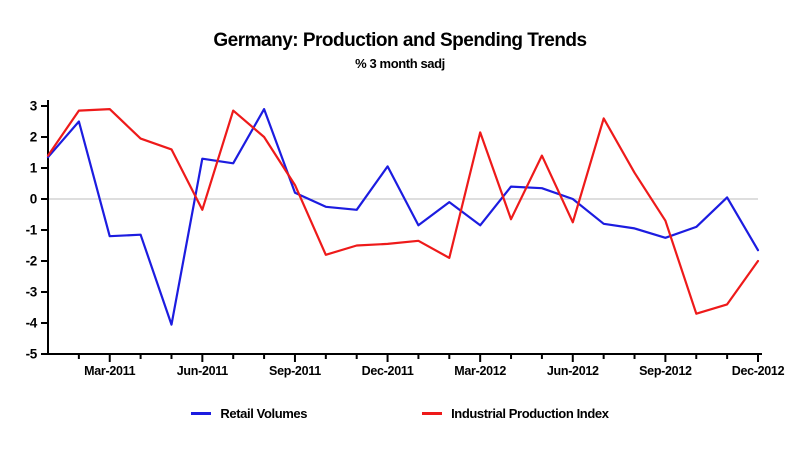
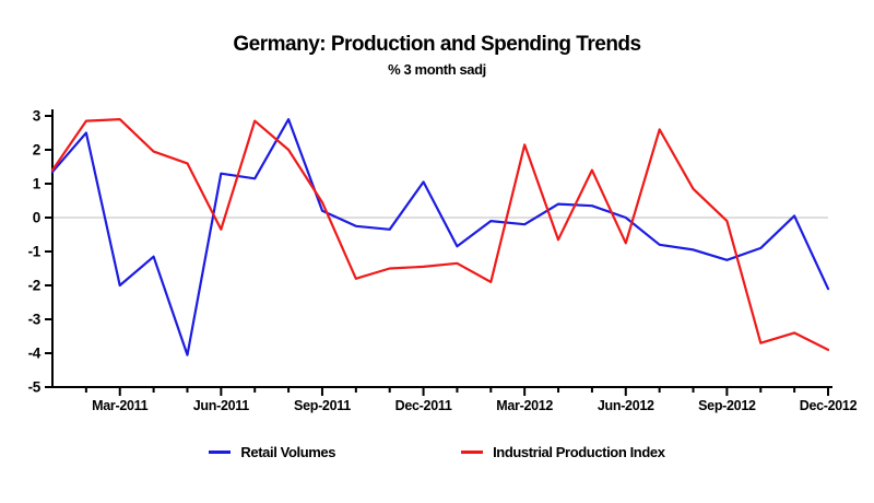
Retail Volumes/Mar-2011: -1.2 -> -2.0
Retail Volumes/Mar-2012: -0.8 -> -0.2
Industrial Production Index/Sep-2012: -0.7 -> -0.1
Retail Volumes/Dec-2012: -1.6 -> -2.1
Industrial Production Index/Dec-2012: -2.0 -> -3.9
